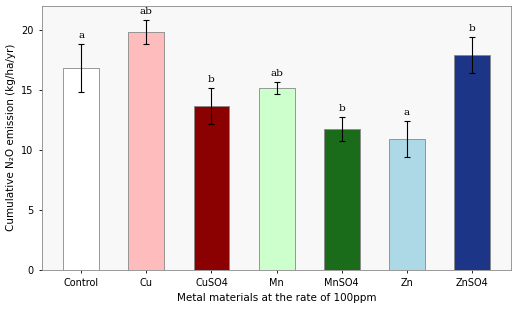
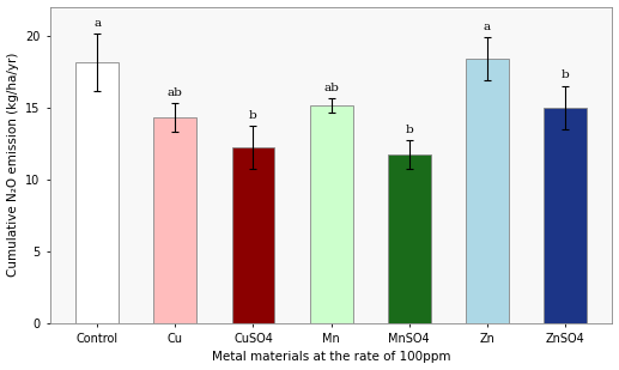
Control: 16.8 -> 18.1
Cu: 19.8 -> 14.3
CuSO4: 13.6 -> 12.2
Zn: 10.9 -> 18.4
ZnSO4: 17.9 -> 15.0
